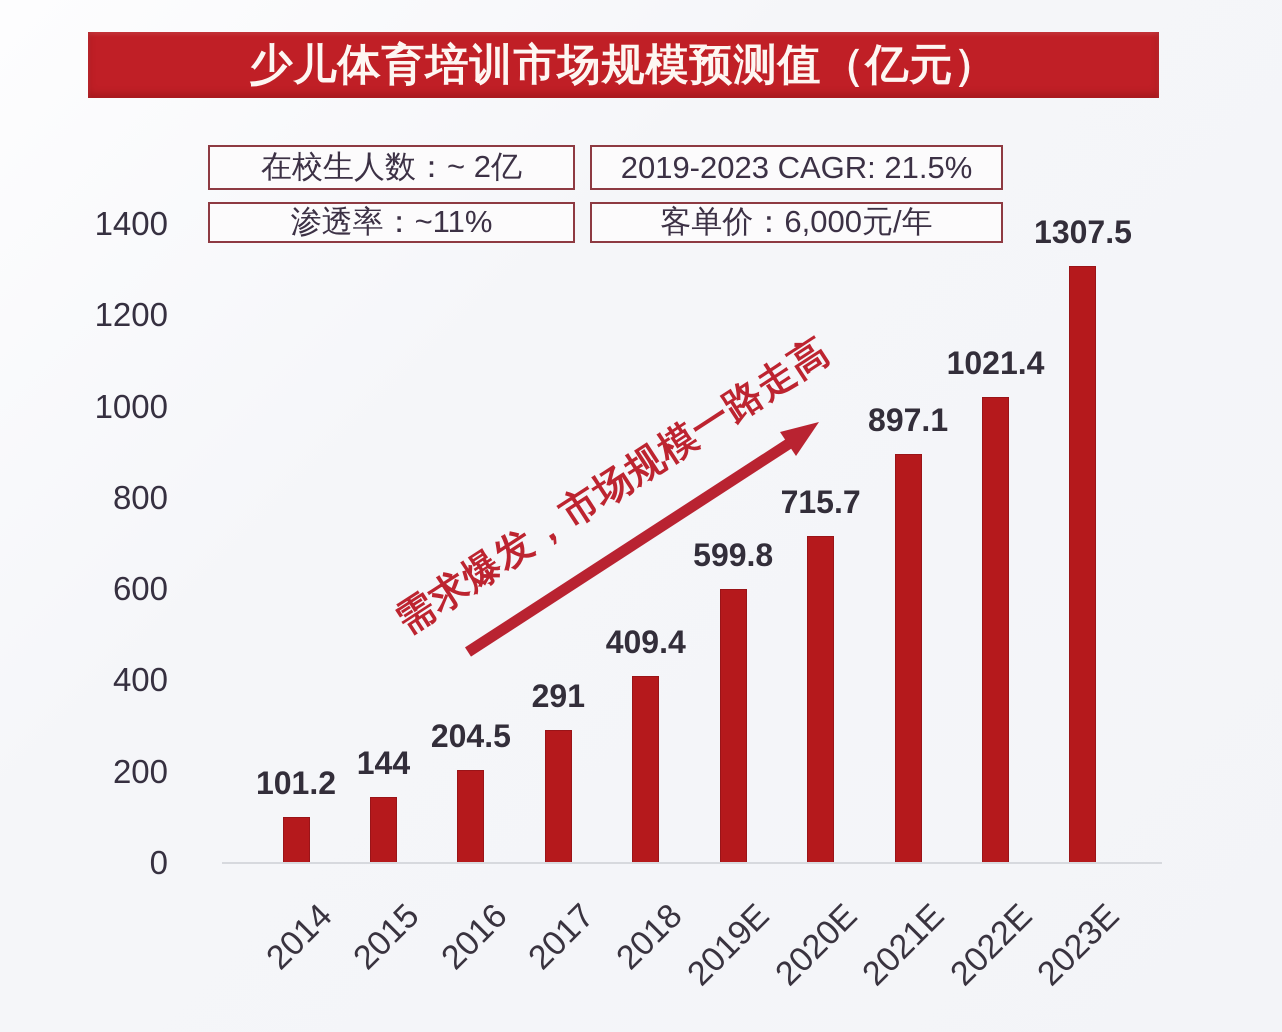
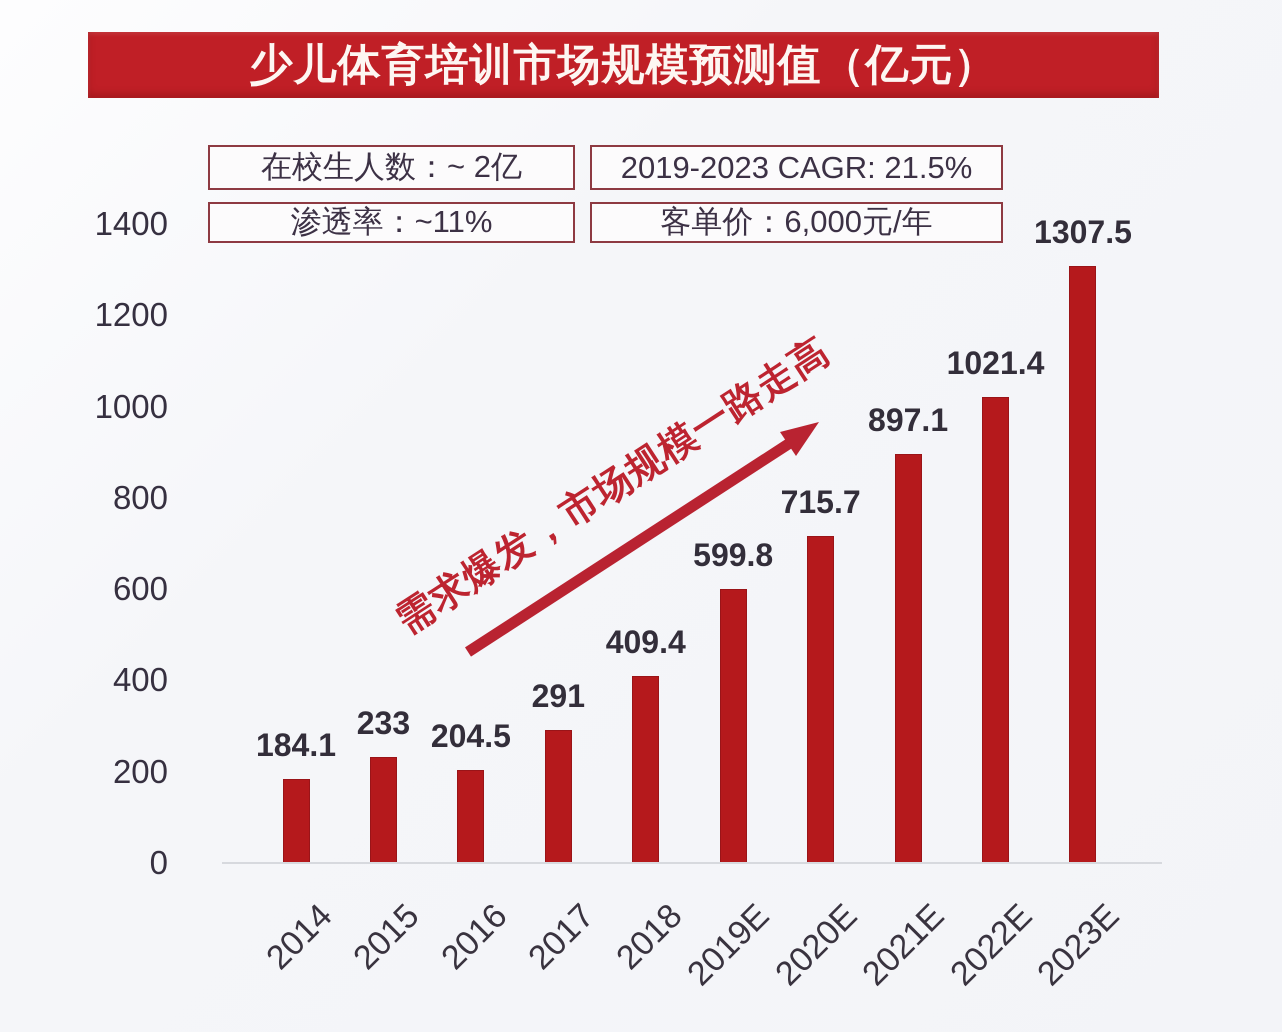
2014: 101.2 -> 184.1
2015: 144 -> 233
